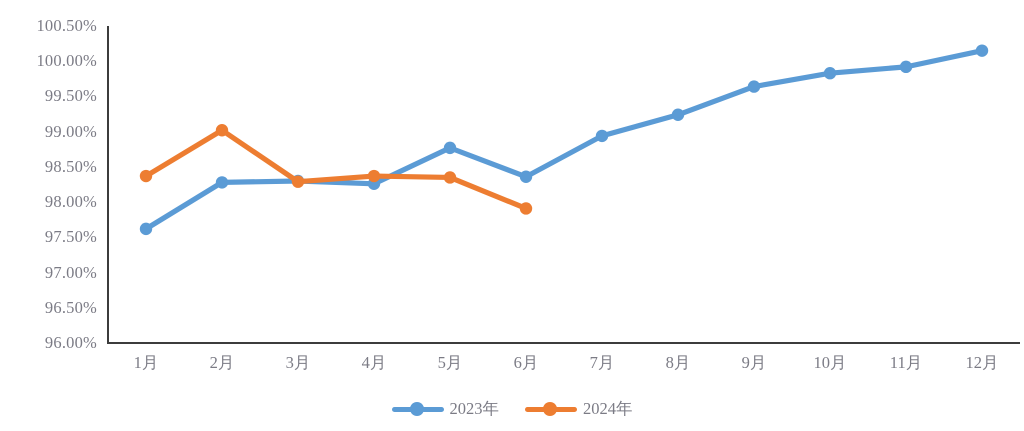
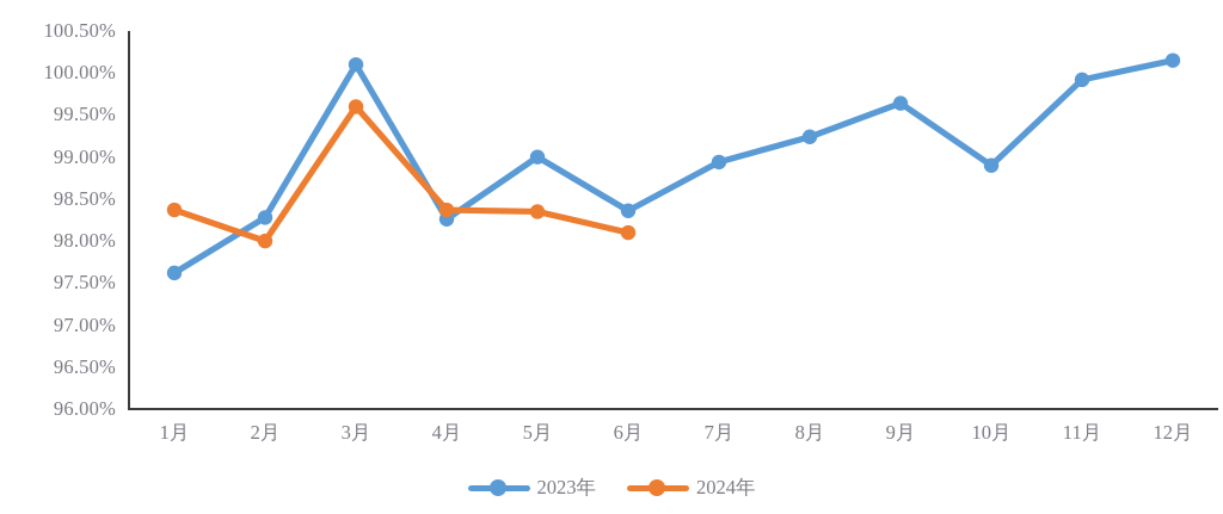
2024年/2月: 99.0% -> 98.0%
2023年/3月: 98.3% -> 100.1%
2024年/3月: 98.3% -> 99.6%
2023年/5月: 98.8% -> 99.0%
2024年/6月: 97.9% -> 98.1%
2023年/10月: 99.8% -> 98.9%
